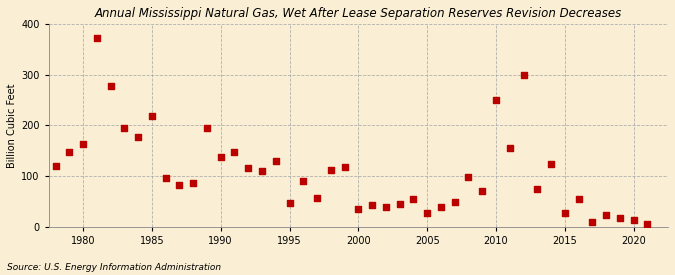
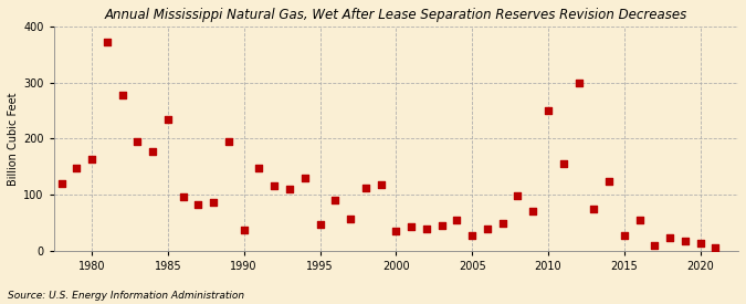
1985: 218 -> 234
1990: 138 -> 38
